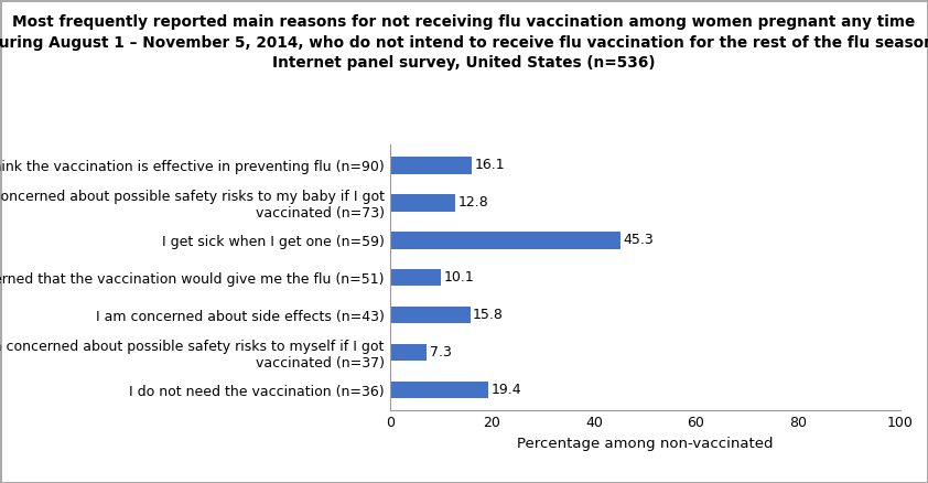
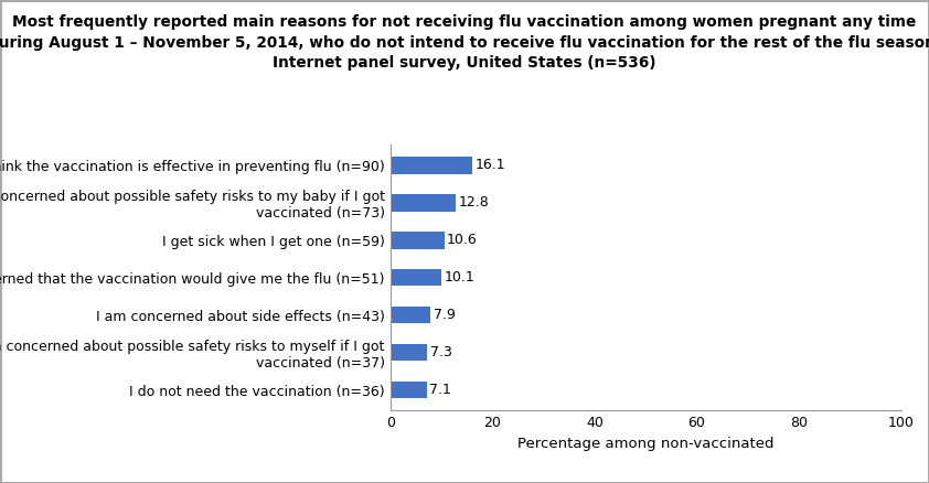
I get sick when I get one (n=59): 45.3 -> 10.6
I am concerned about side effects (n=43): 15.8 -> 7.9
I do not need the vaccination (n=36): 19.4 -> 7.1
